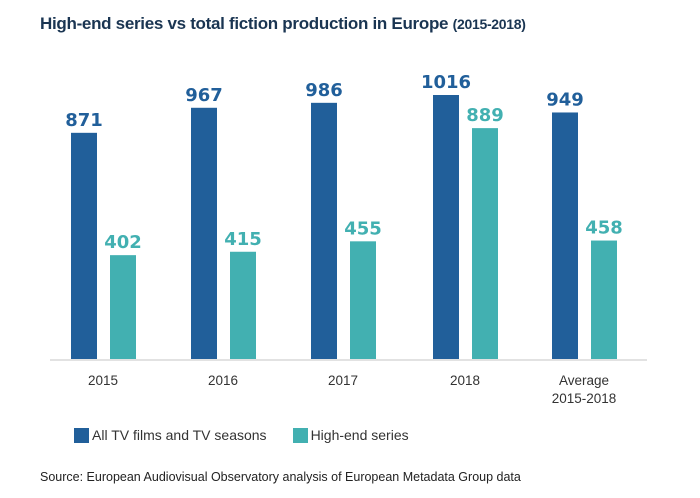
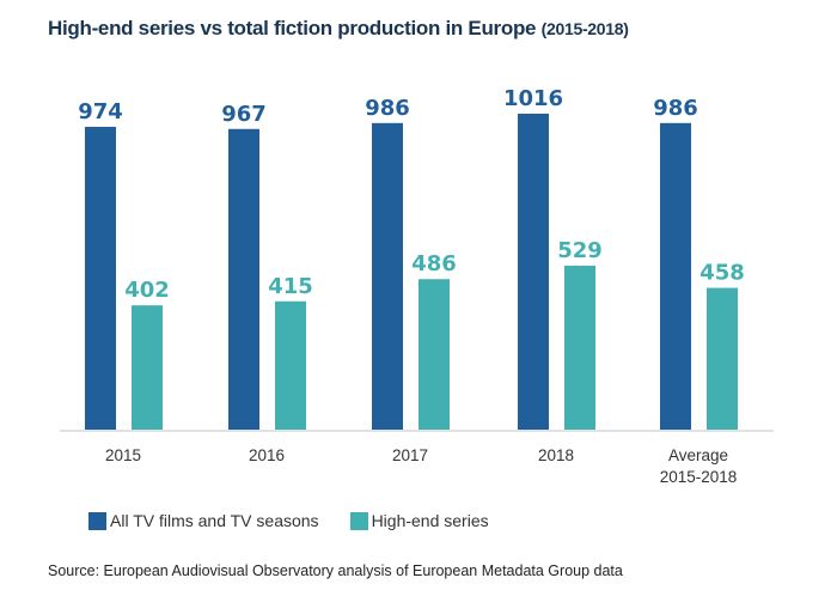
All TV films and TV seasons/2015: 871 -> 974
High-end series/2017: 455 -> 486
High-end series/2018: 889 -> 529
All TV films and TV seasons/Average 2015-2018: 949 -> 986
